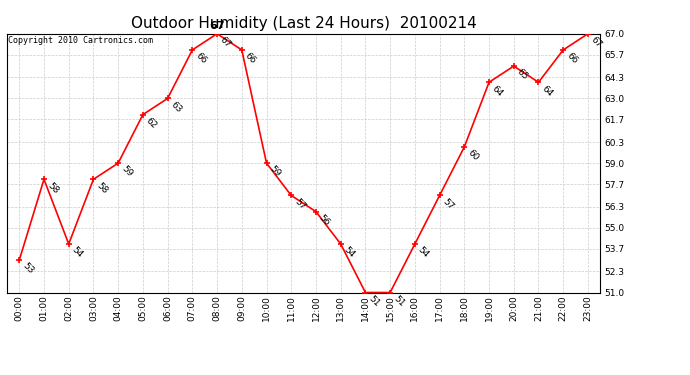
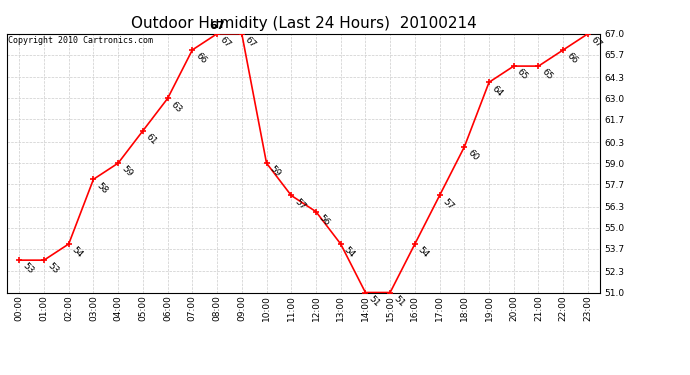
01:00: 58 -> 53
05:00: 62 -> 61
09:00: 66 -> 67
21:00: 64 -> 65
